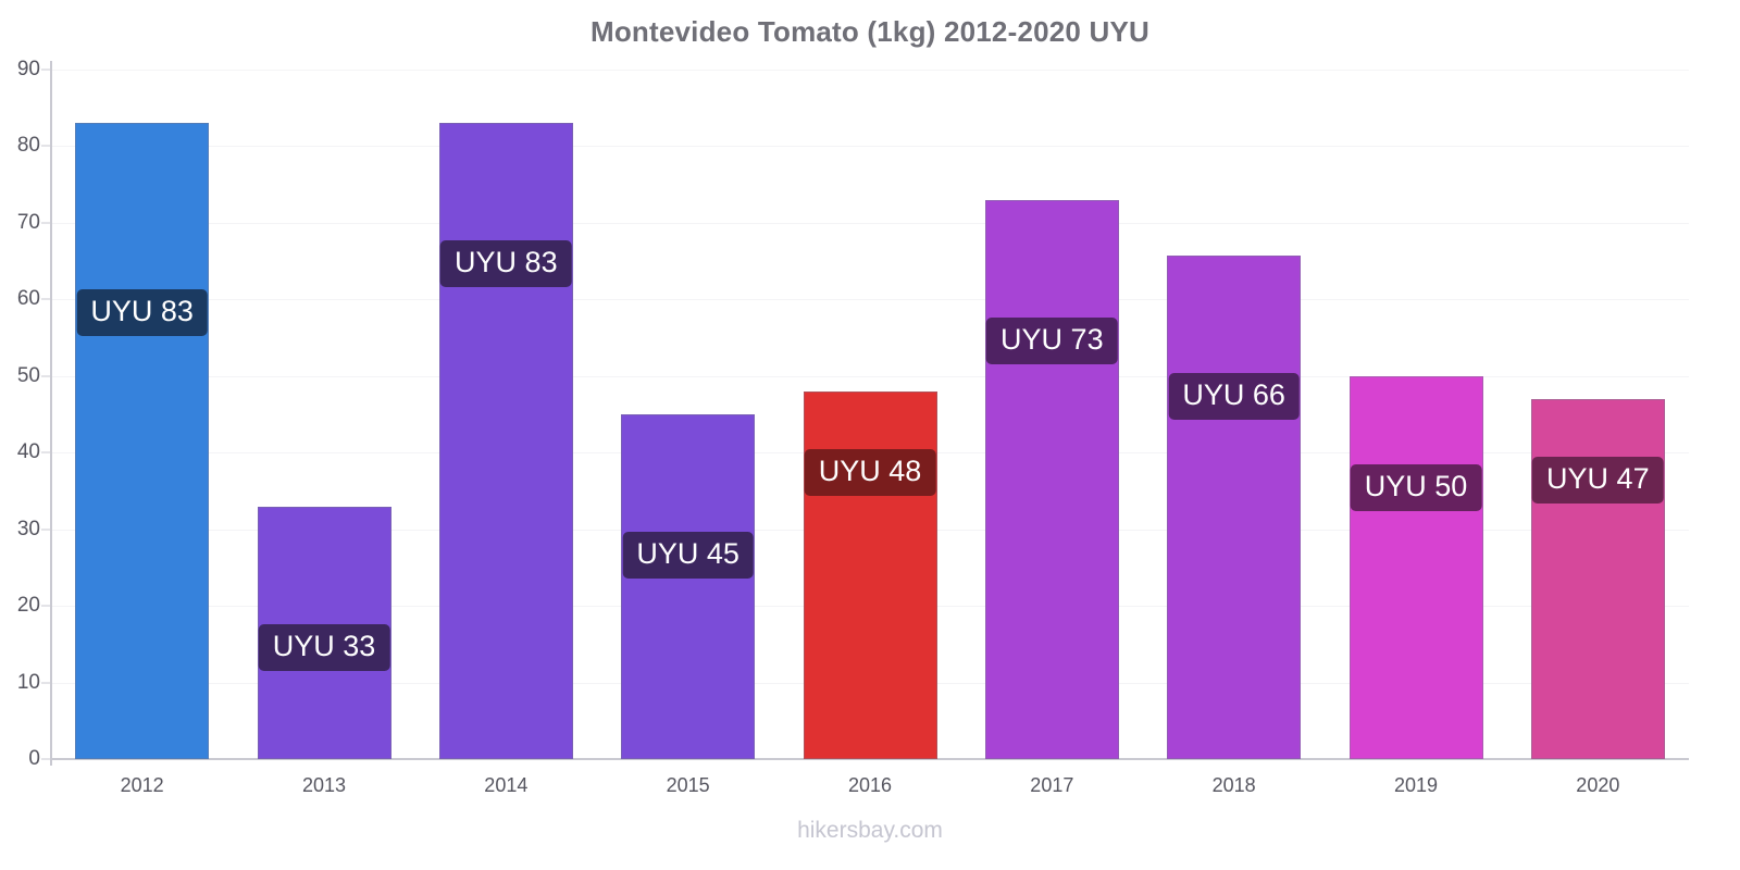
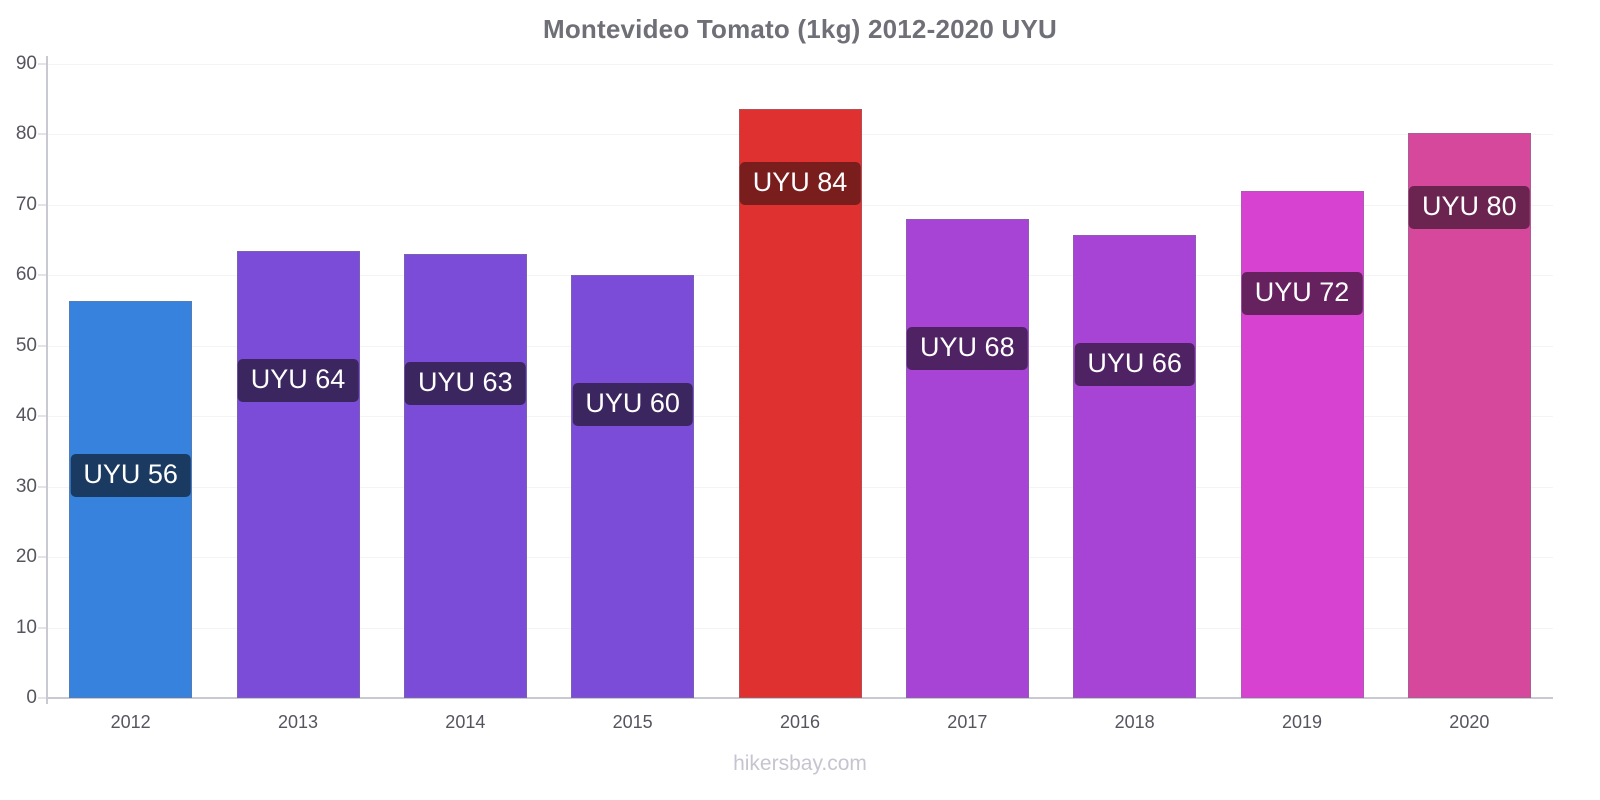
2012: 83 -> 56
2013: 33 -> 64
2014: 83 -> 63
2015: 45 -> 60
2016: 48 -> 84
2017: 73 -> 68
2019: 50 -> 72
2020: 47 -> 80
